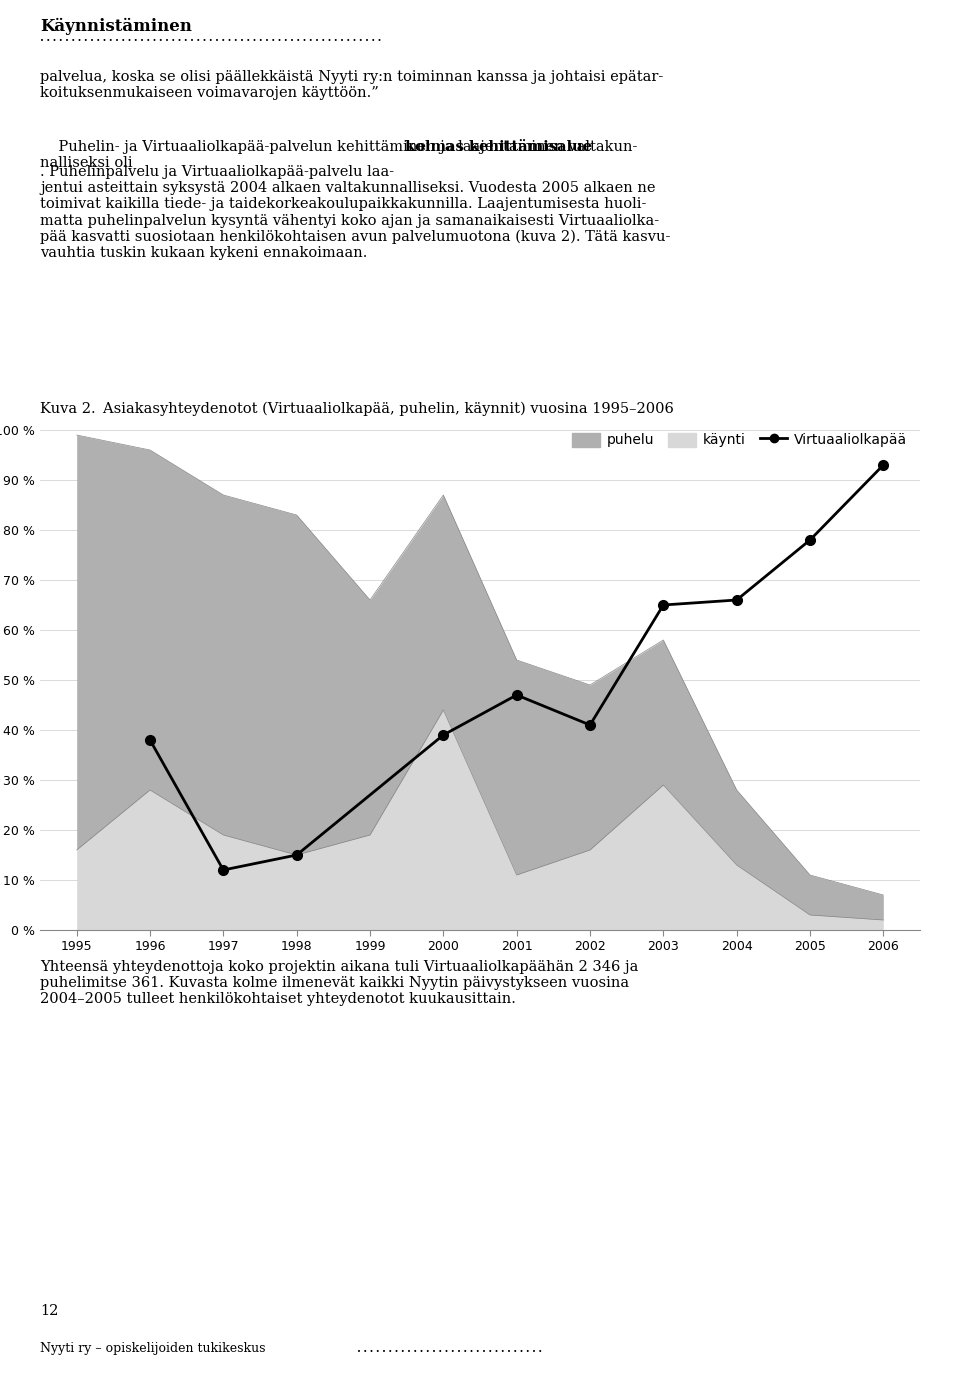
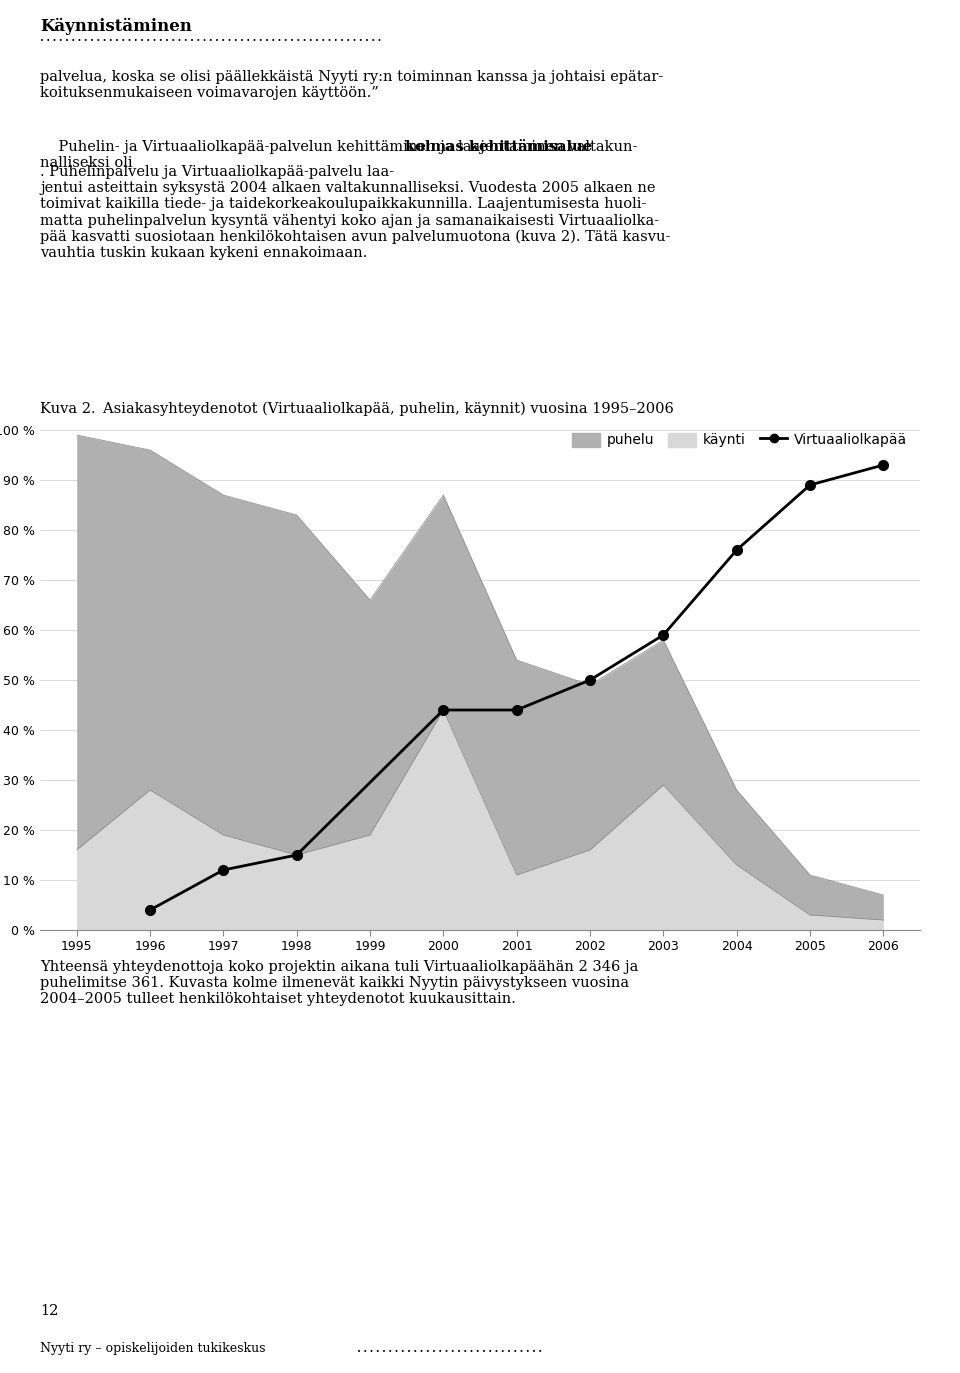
Virtuaaliolkapää/1996: 38 % -> 4 %
Virtuaaliolkapää/2000: 39 % -> 44 %
Virtuaaliolkapää/2001: 47 % -> 44 %
Virtuaaliolkapää/2002: 41 % -> 50 %
Virtuaaliolkapää/2003: 65 % -> 59 %
Virtuaaliolkapää/2004: 66 % -> 76 %
Virtuaaliolkapää/2005: 78 % -> 89 %
